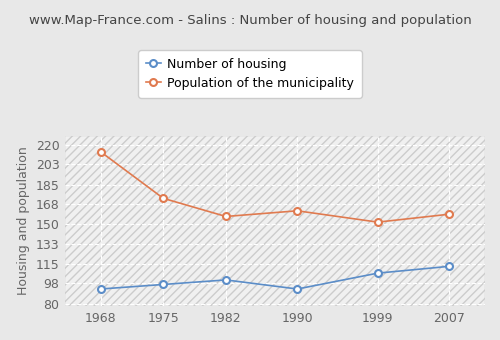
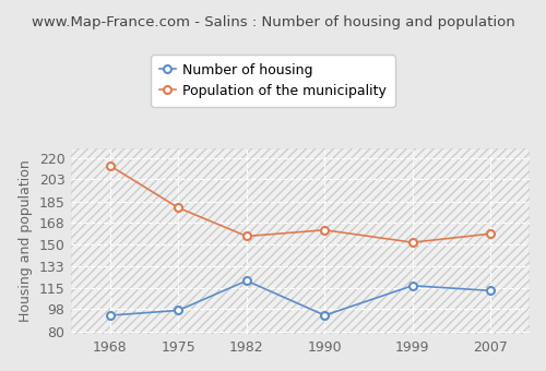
Population of the municipality/1975: 173 -> 180
Number of housing/1982: 101 -> 121
Number of housing/1999: 107 -> 117
